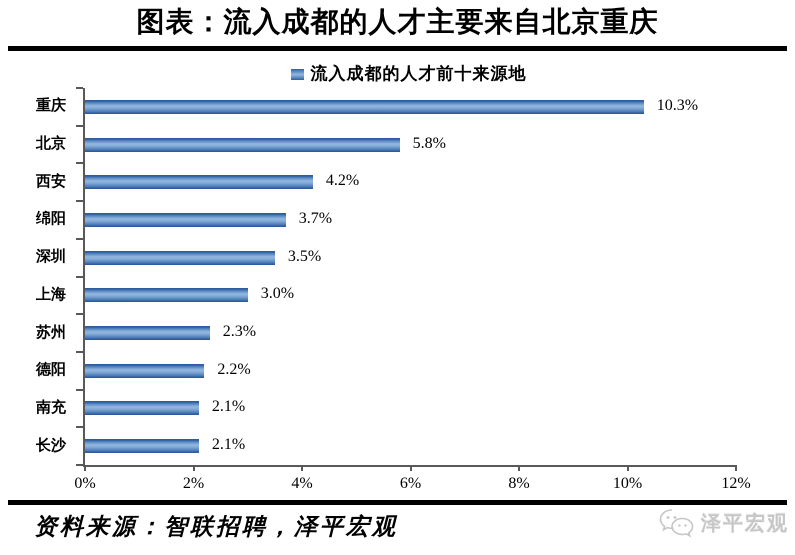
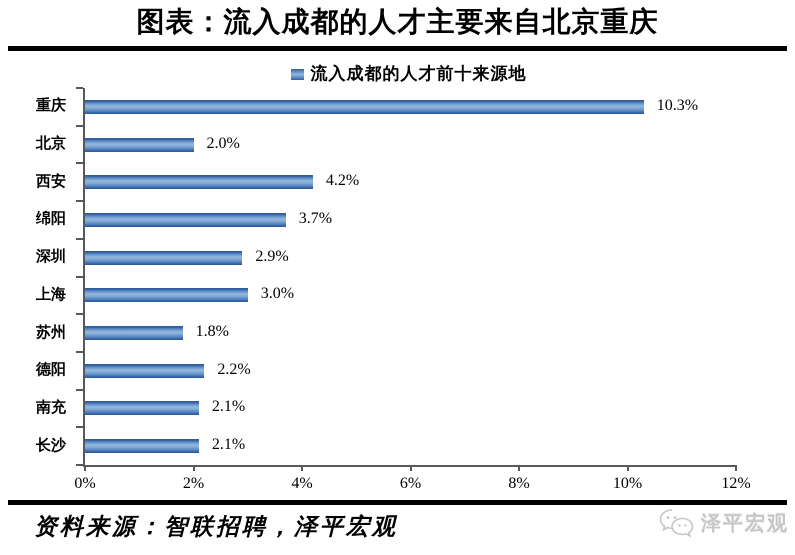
北京: 5.8% -> 2.0%
深圳: 3.5% -> 2.9%
苏州: 2.3% -> 1.8%
